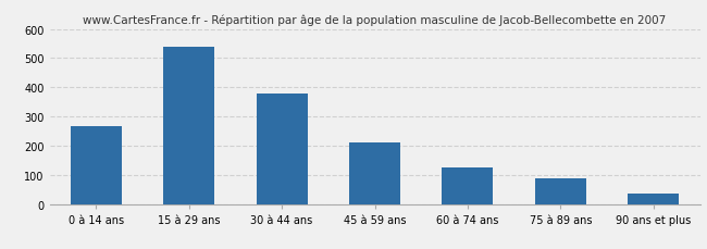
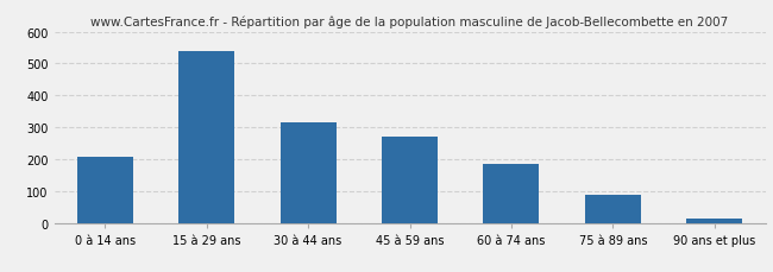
0 à 14 ans: 265 -> 207
30 à 44 ans: 380 -> 315
45 à 59 ans: 210 -> 272
60 à 74 ans: 125 -> 184
90 ans et plus: 35 -> 15
